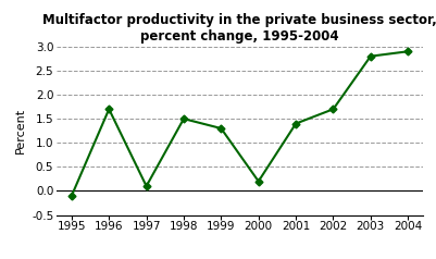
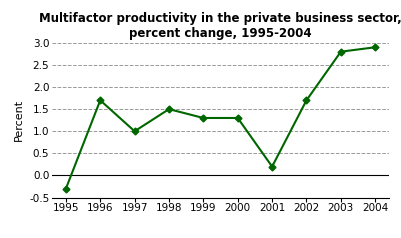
1995: -0.1 -> -0.3
1997: 0.1 -> 1.0
2000: 0.2 -> 1.3
2001: 1.4 -> 0.2
